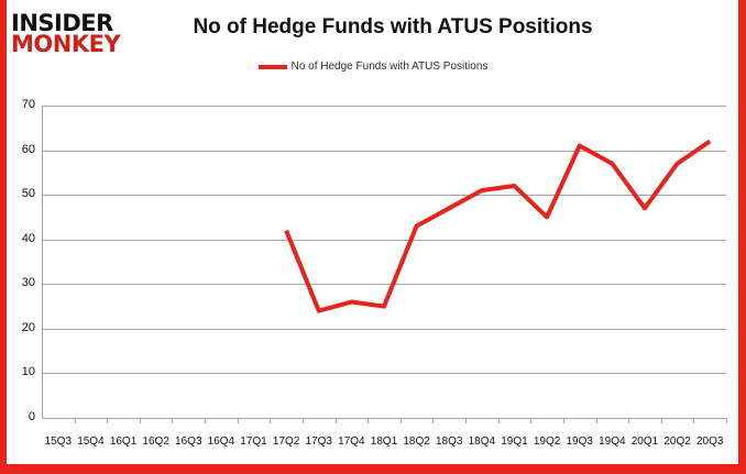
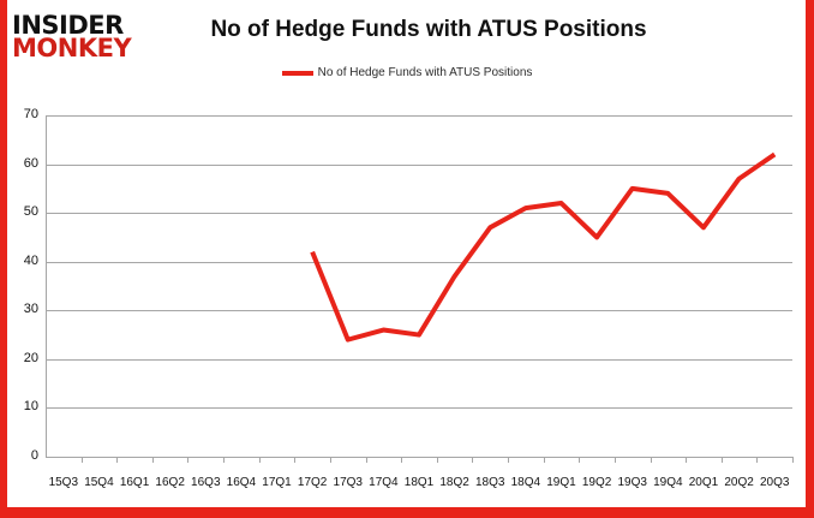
18Q2: 43 -> 37
19Q3: 61 -> 55
19Q4: 57 -> 54
